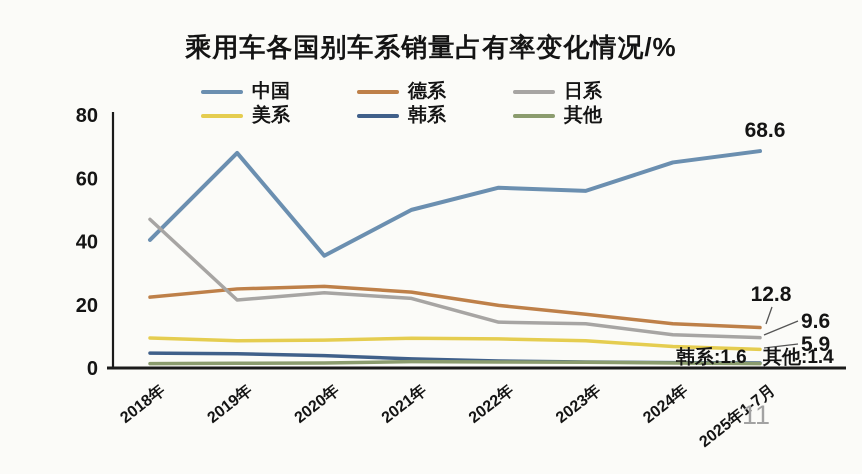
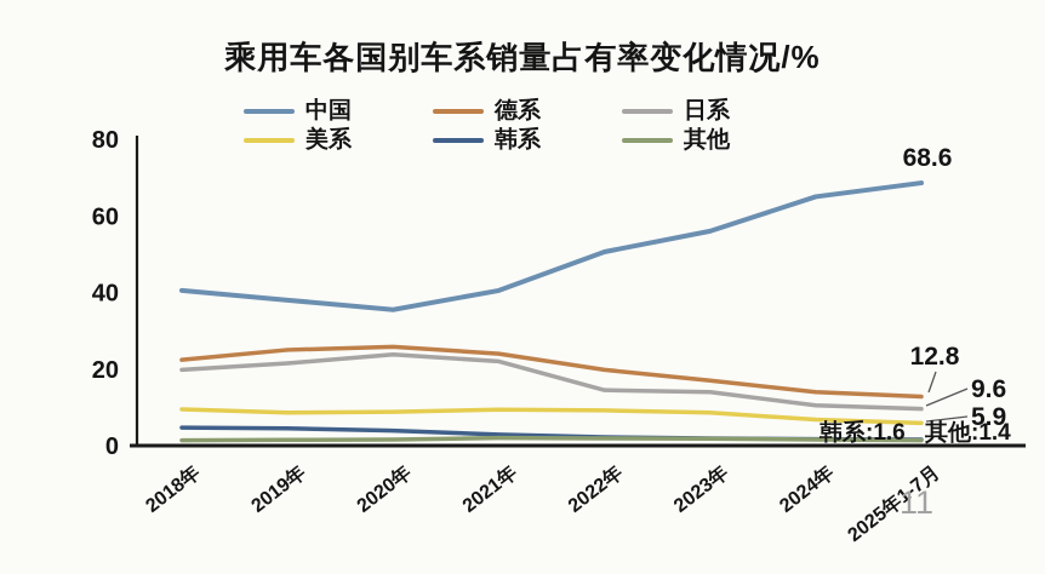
日系/2018年: 47 -> 20
中国/2019年: 68 -> 38
中国/2021年: 50 -> 40
中国/2022年: 57 -> 51
